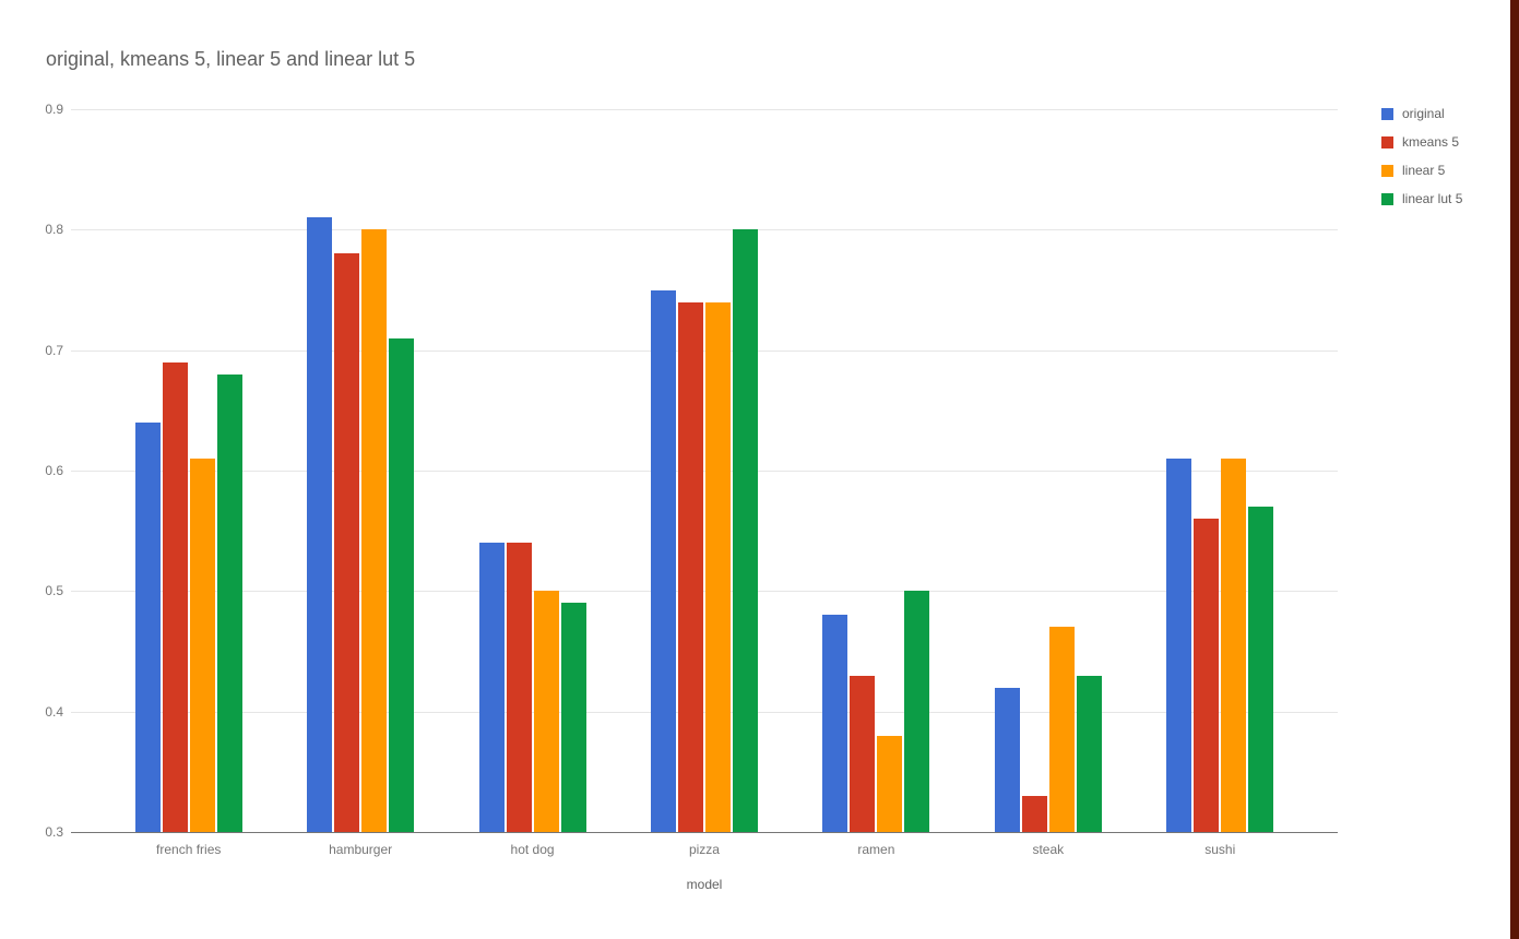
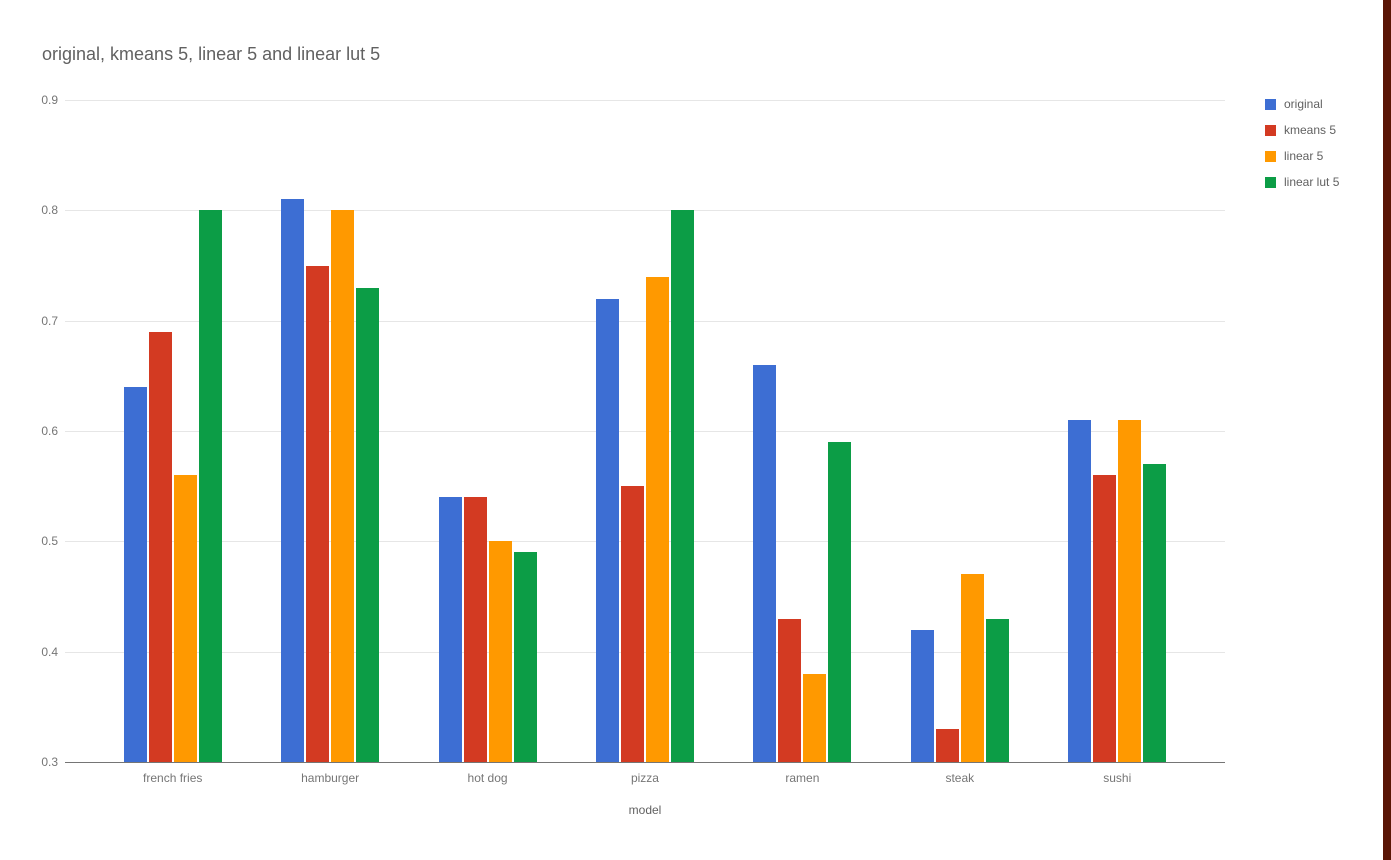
linear 5/french fries: 0.61 -> 0.56
linear lut 5/french fries: 0.68 -> 0.80
kmeans 5/hamburger: 0.78 -> 0.75
linear lut 5/hamburger: 0.71 -> 0.73
original/pizza: 0.75 -> 0.72
kmeans 5/pizza: 0.74 -> 0.55
original/ramen: 0.48 -> 0.66
linear lut 5/ramen: 0.50 -> 0.59
